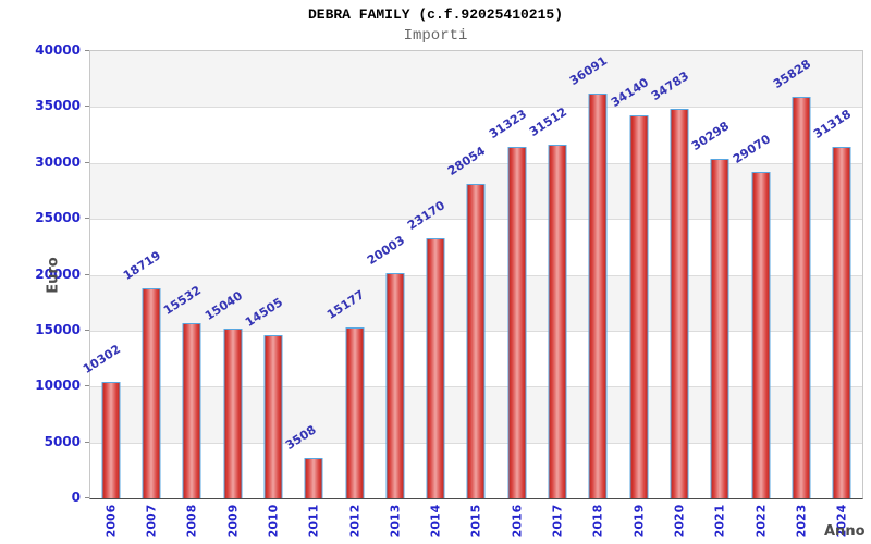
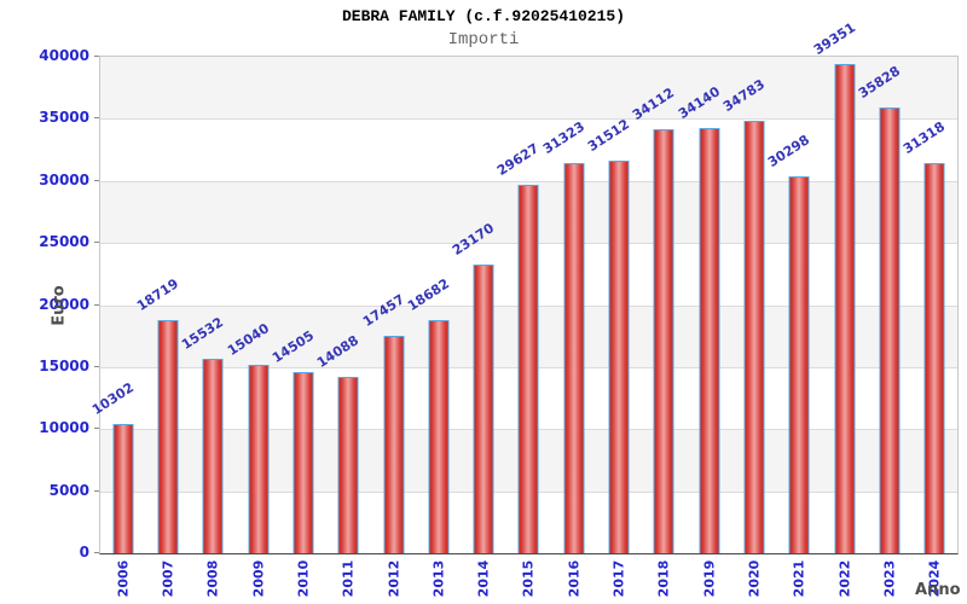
2011: 3508 -> 14088
2012: 15177 -> 17457
2013: 20003 -> 18682
2015: 28054 -> 29627
2018: 36091 -> 34112
2022: 29070 -> 39351
